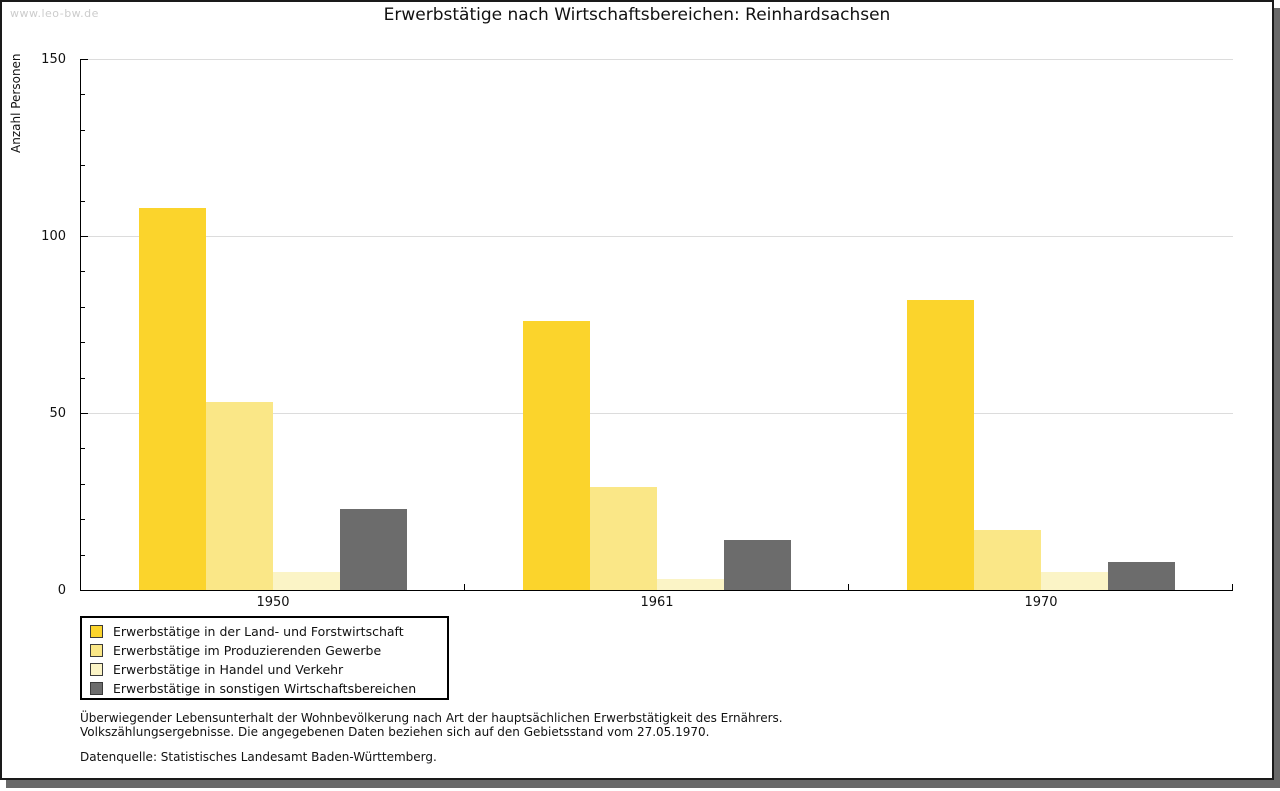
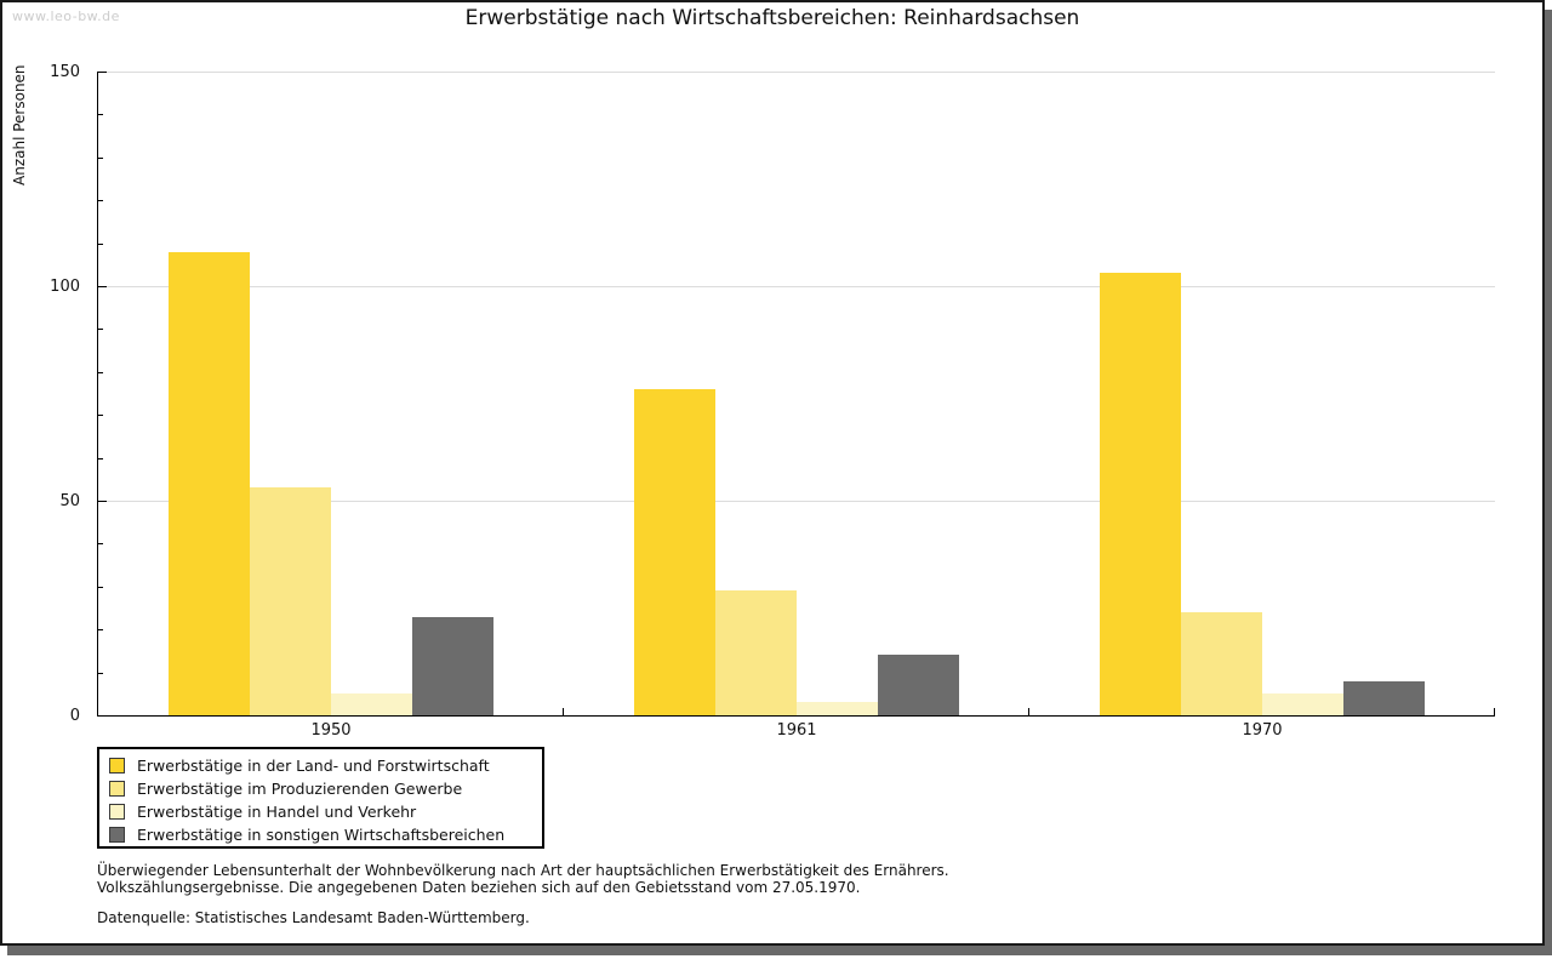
Erwerbstätige in der Land- und Forstwirtschaft/1970: 82 -> 103
Erwerbstätige im Produzierenden Gewerbe/1970: 17 -> 24
